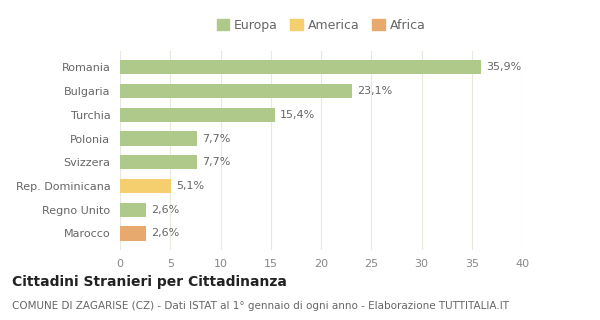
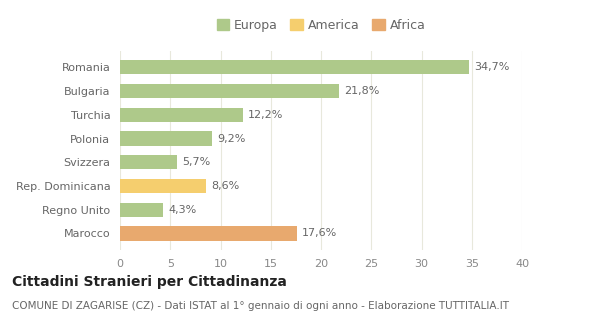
Romania: 35,9% -> 34,7%
Bulgaria: 23,1% -> 21,8%
Turchia: 15,4% -> 12,2%
Polonia: 7,7% -> 9,2%
Svizzera: 7,7% -> 5,7%
Rep. Dominicana: 5,1% -> 8,6%
Regno Unito: 2,6% -> 4,3%
Marocco: 2,6% -> 17,6%
